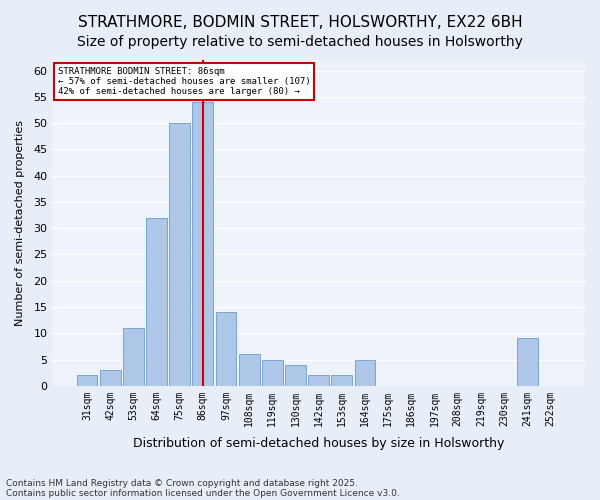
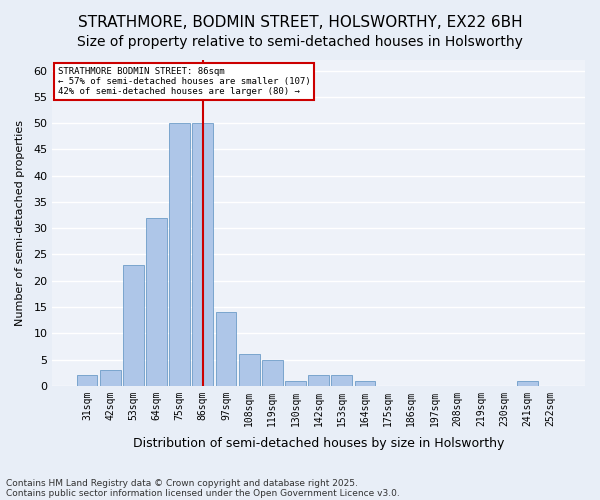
53sqm: 11 -> 23
86sqm: 54 -> 50
130sqm: 4 -> 1
164sqm: 5 -> 1
241sqm: 9 -> 1
